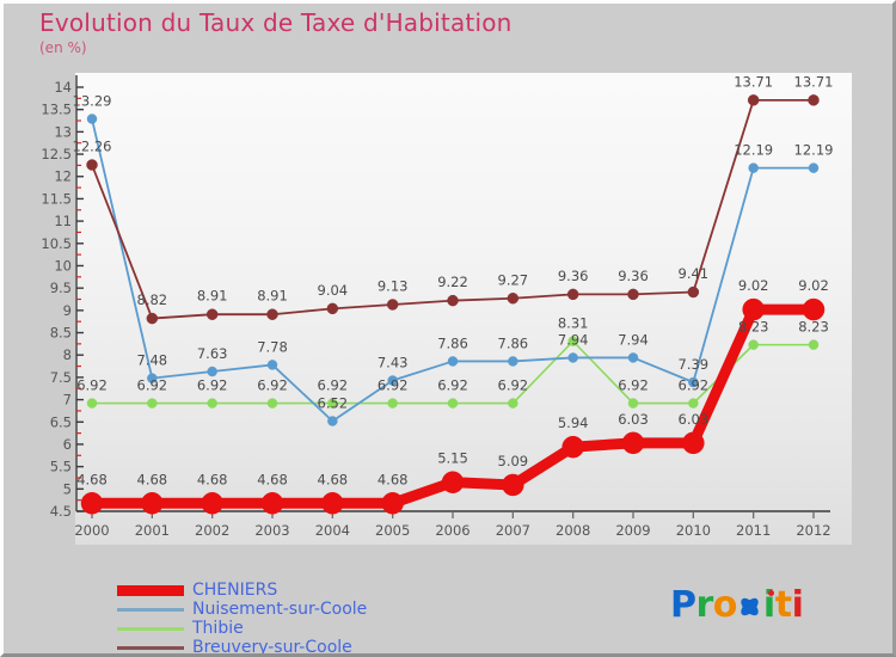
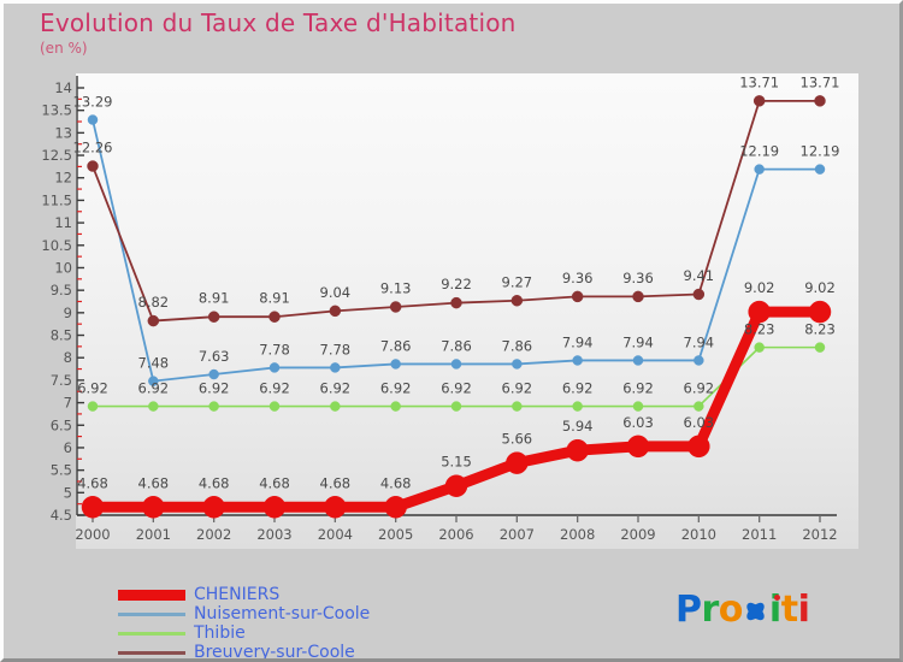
Nuisement-sur-Coole/2004: 6.52 -> 7.78
Nuisement-sur-Coole/2005: 7.43 -> 7.86
CHENIERS/2007: 5.09 -> 5.66
Thibie/2008: 8.31 -> 6.92
Nuisement-sur-Coole/2010: 7.39 -> 7.94
